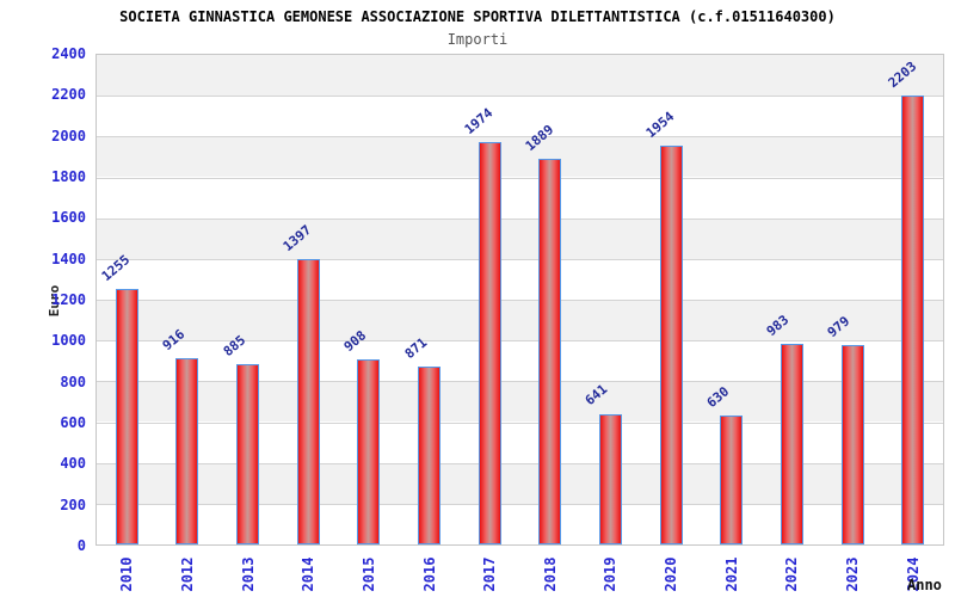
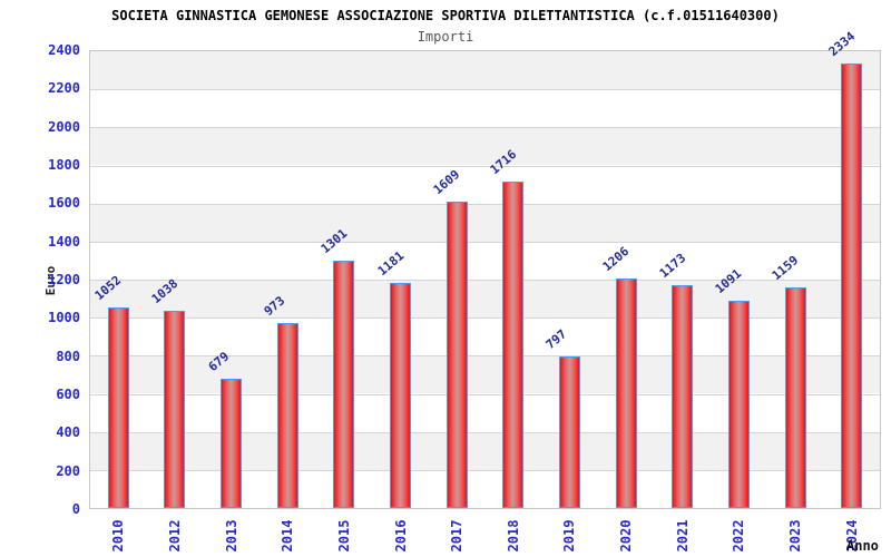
2010: 1255 -> 1052
2012: 916 -> 1038
2013: 885 -> 679
2014: 1397 -> 973
2015: 908 -> 1301
2016: 871 -> 1181
2017: 1974 -> 1609
2018: 1889 -> 1716
2019: 641 -> 797
2020: 1954 -> 1206
2021: 630 -> 1173
2022: 983 -> 1091
2023: 979 -> 1159
2024: 2203 -> 2334
